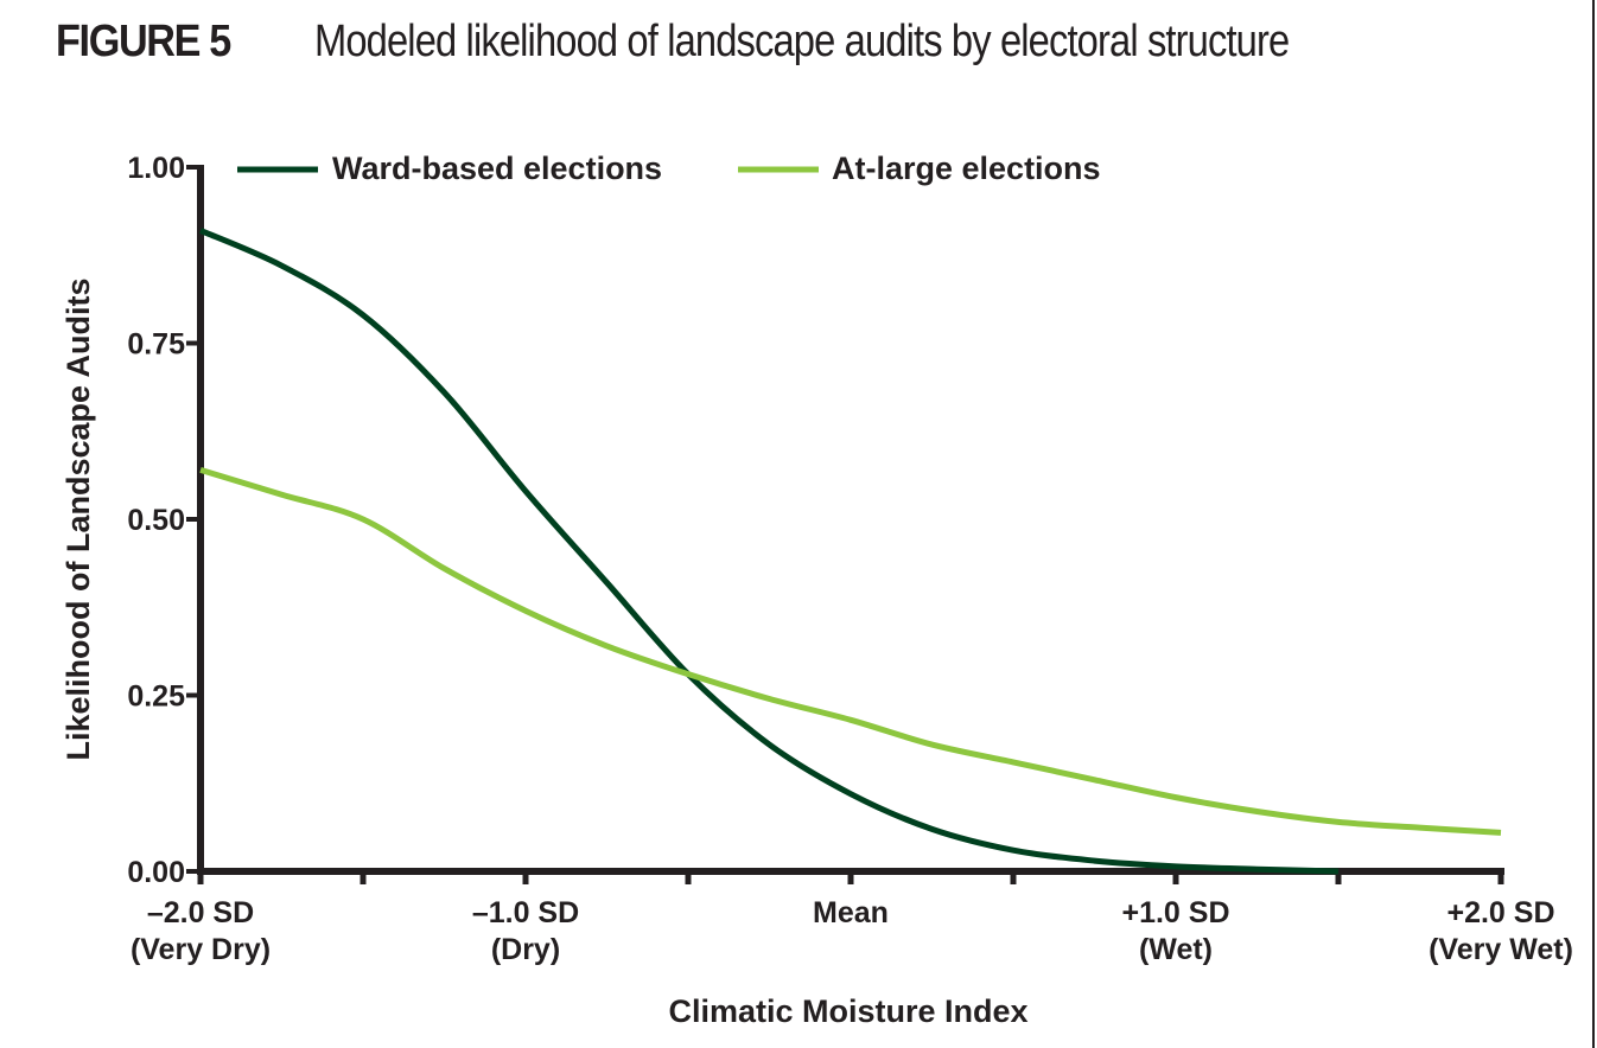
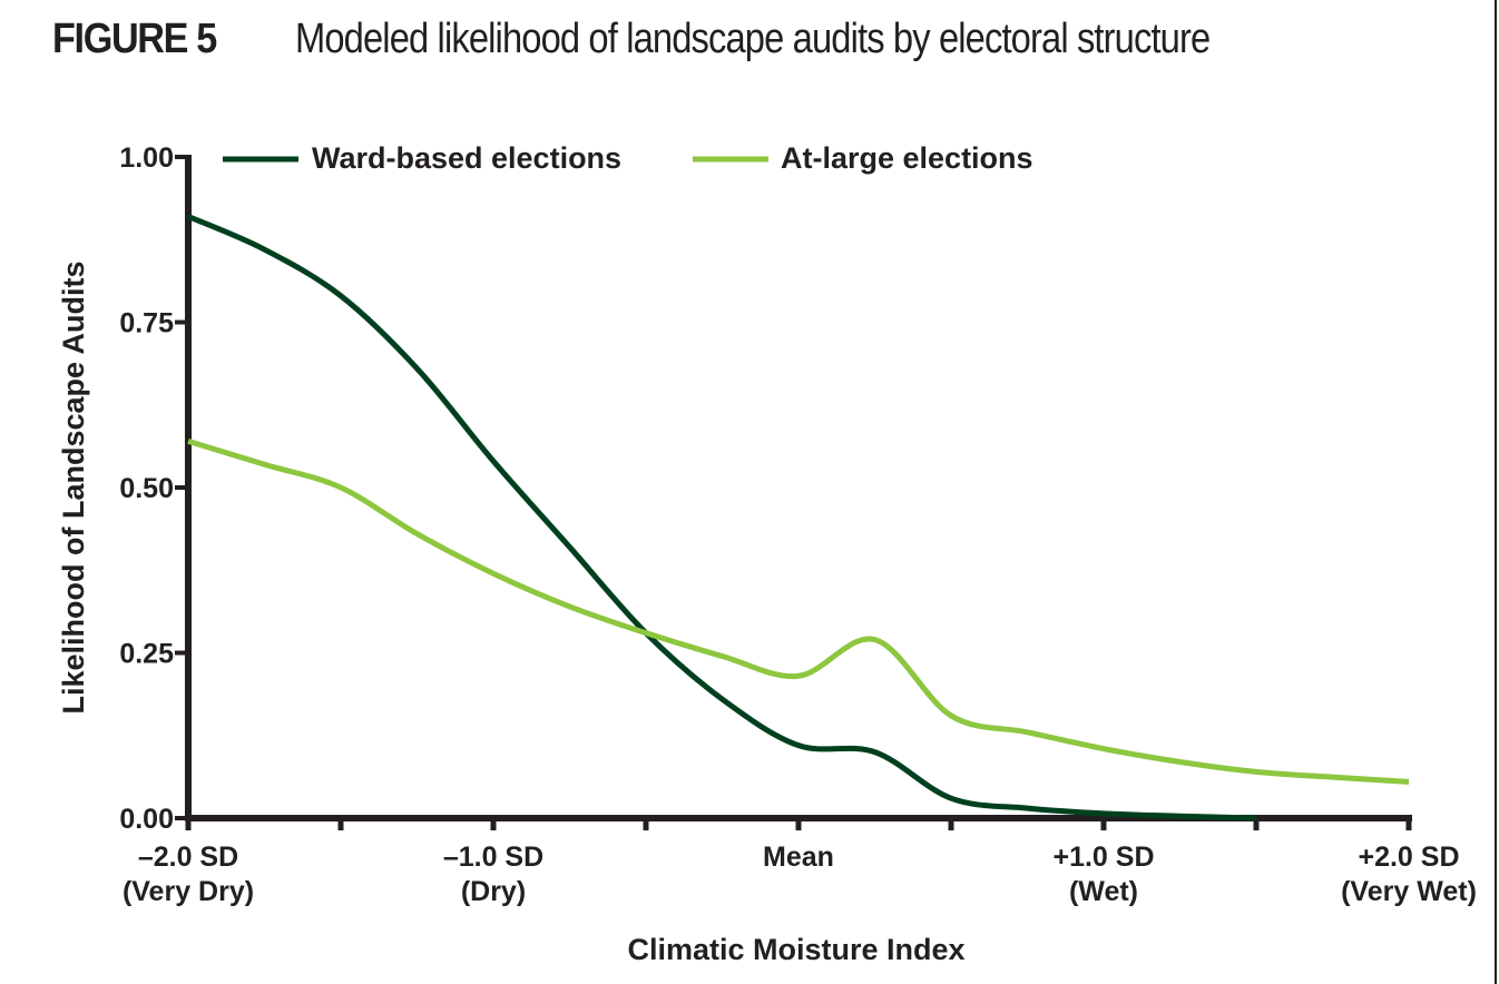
Ward-based elections/0.25: 0.06 -> 0.10
At-large elections/0.25: 0.18 -> 0.27
